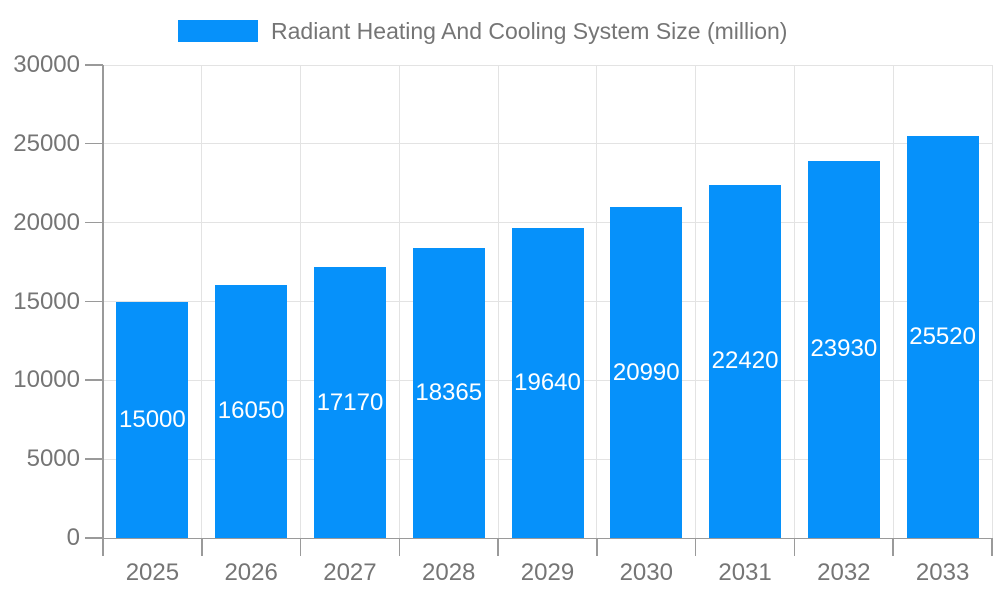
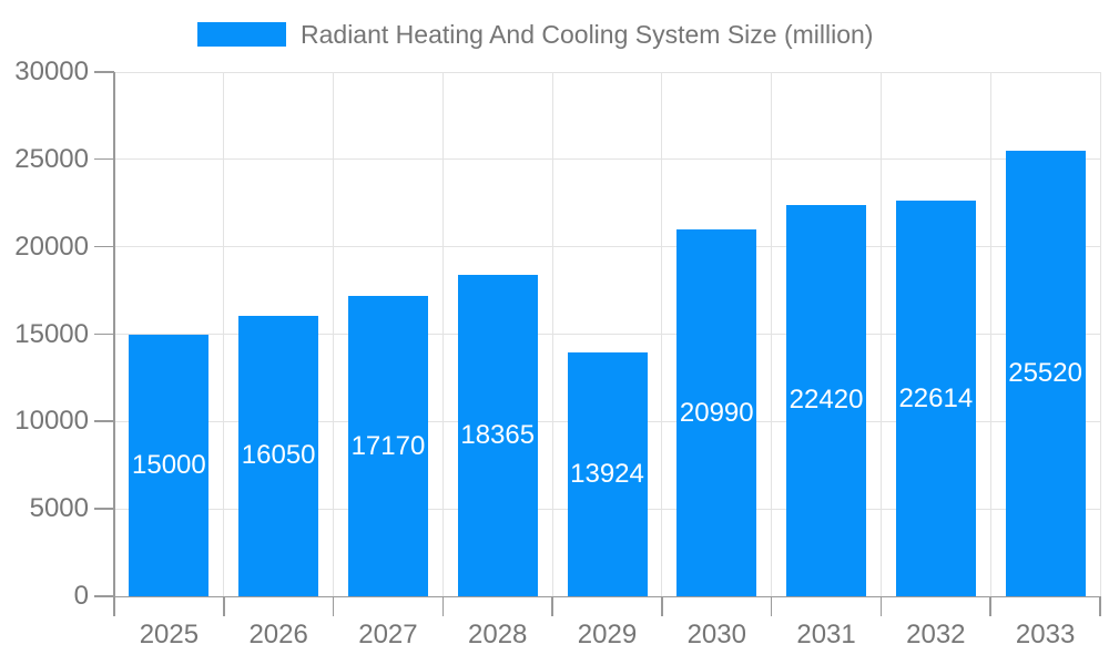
2029: 19640 -> 13924
2032: 23930 -> 22614
